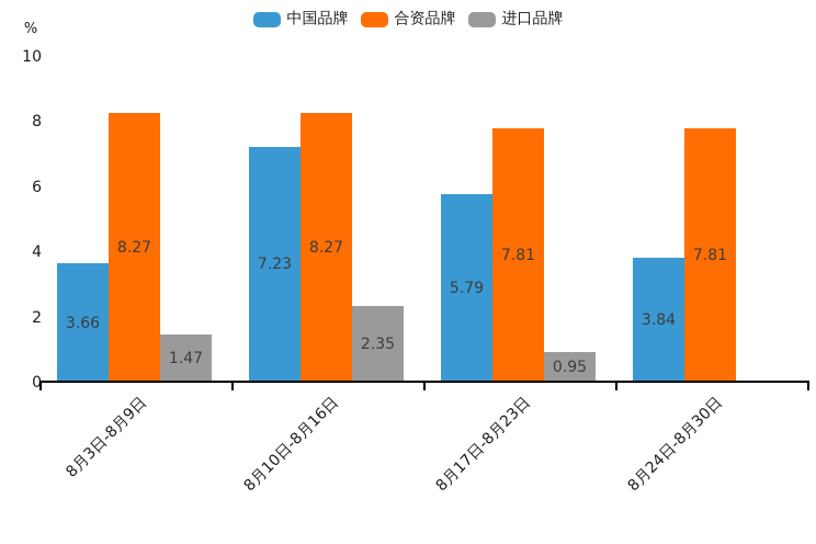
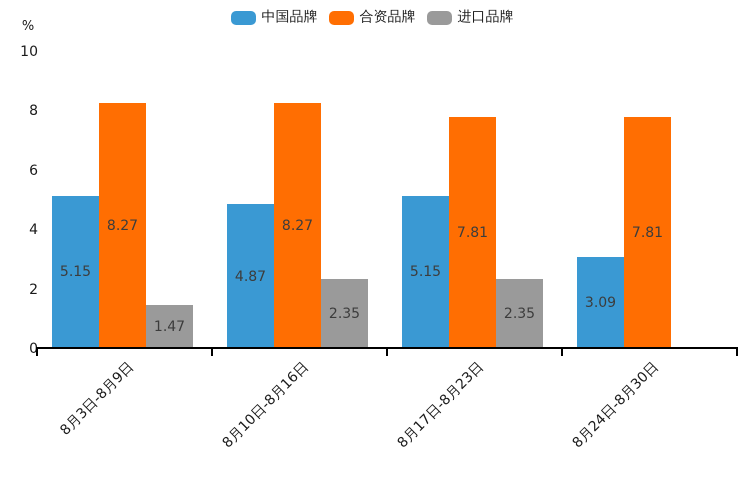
中国品牌/8月3日-8月9日: 3.66 -> 5.15
中国品牌/8月10日-8月16日: 7.23 -> 4.87
中国品牌/8月17日-8月23日: 5.79 -> 5.15
进口品牌/8月17日-8月23日: 0.95 -> 2.35
中国品牌/8月24日-8月30日: 3.84 -> 3.09
